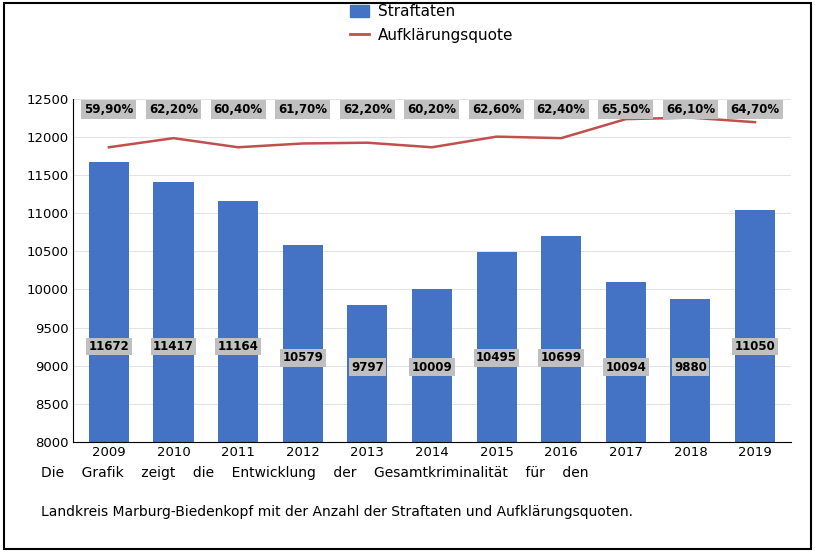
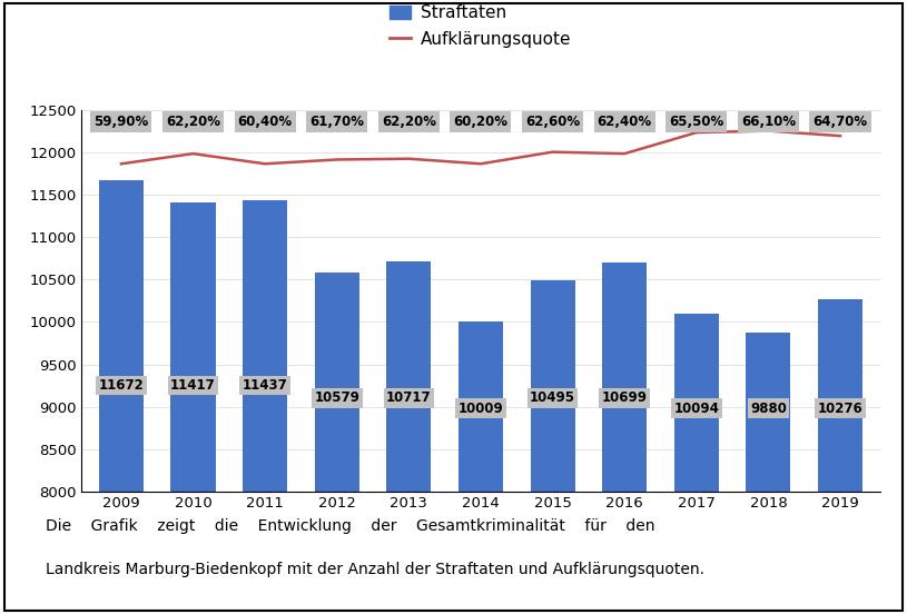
Straftaten/2011: 11164 -> 11437
Straftaten/2013: 9797 -> 10717
Straftaten/2019: 11050 -> 10276
